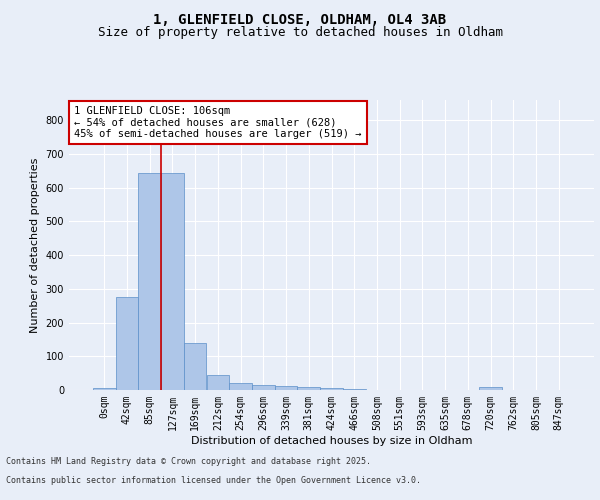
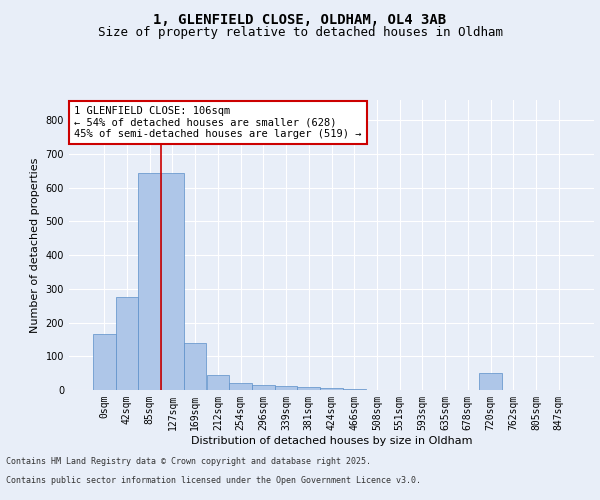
0sqm: 5 -> 165
720sqm: 8 -> 50
